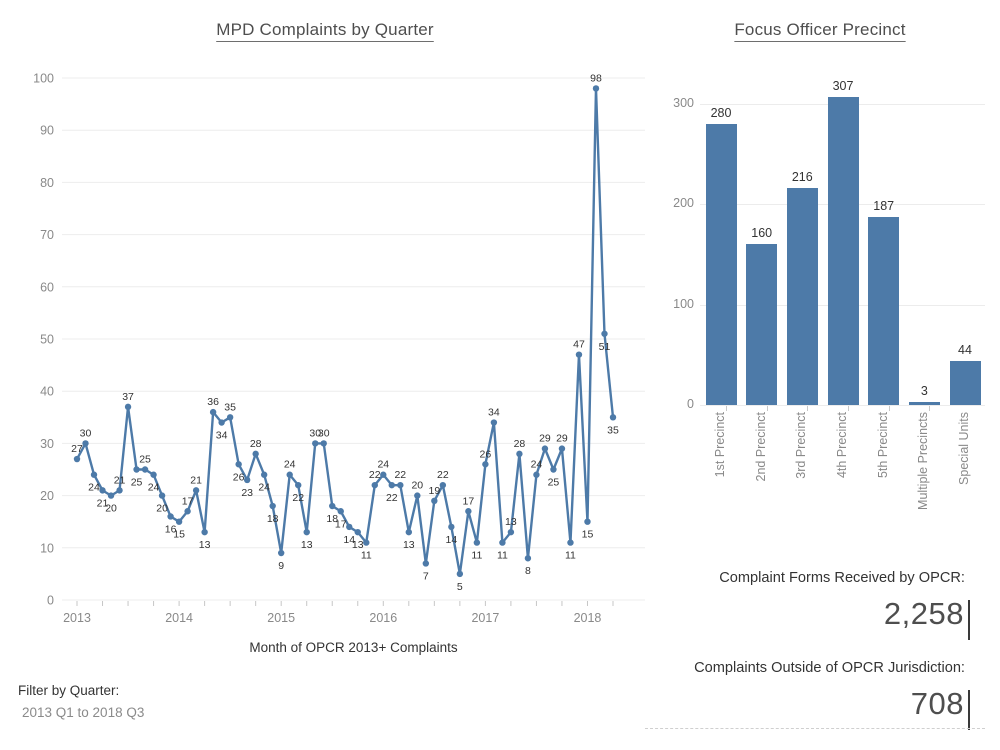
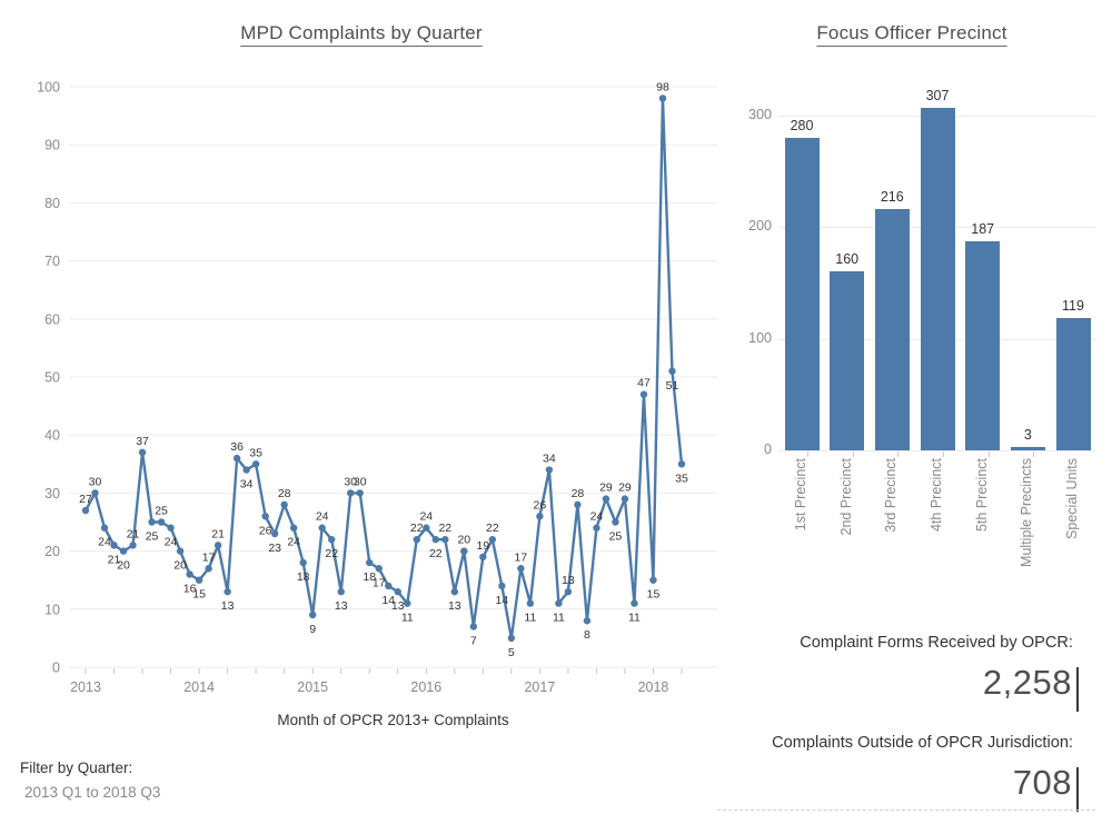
Focus Officer Precinct/Special Units: 44 -> 119
